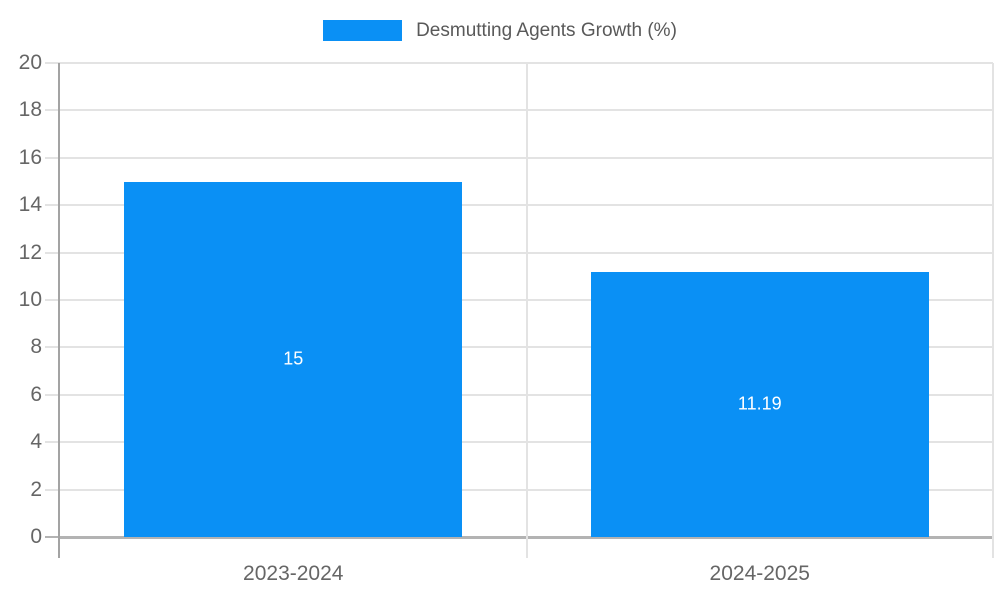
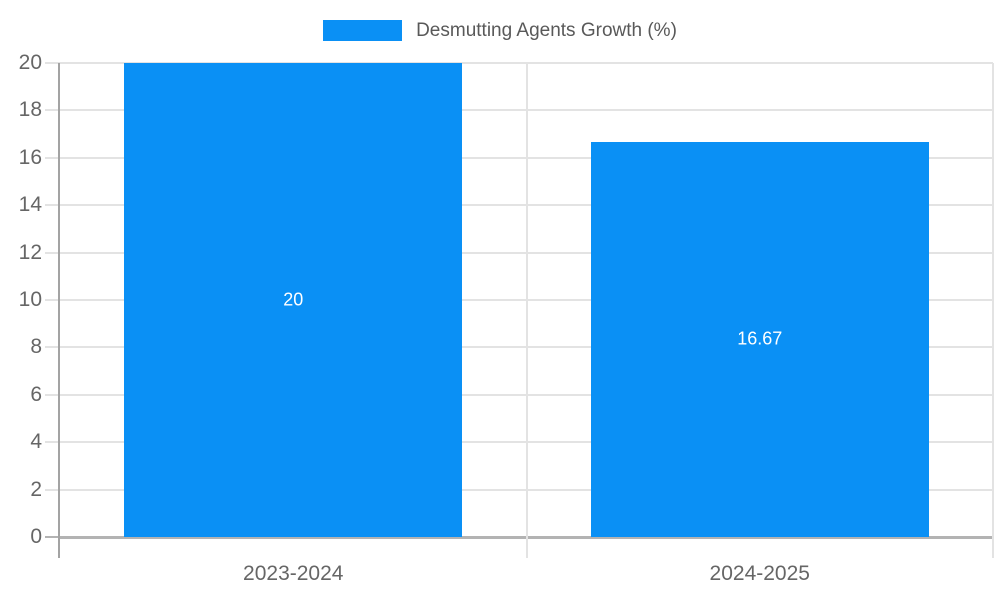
2023-2024: 15 -> 20
2024-2025: 11.19 -> 16.67
